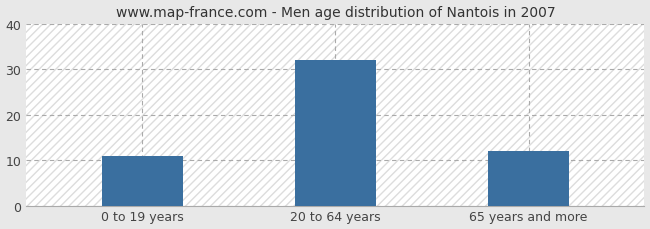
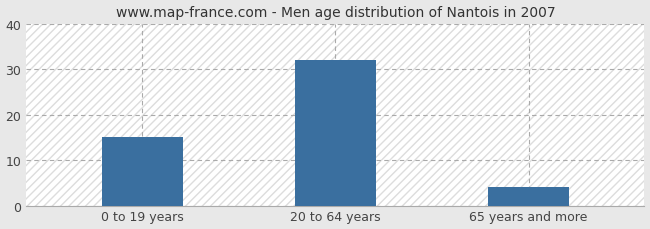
0 to 19 years: 11 -> 15
65 years and more: 12 -> 4
